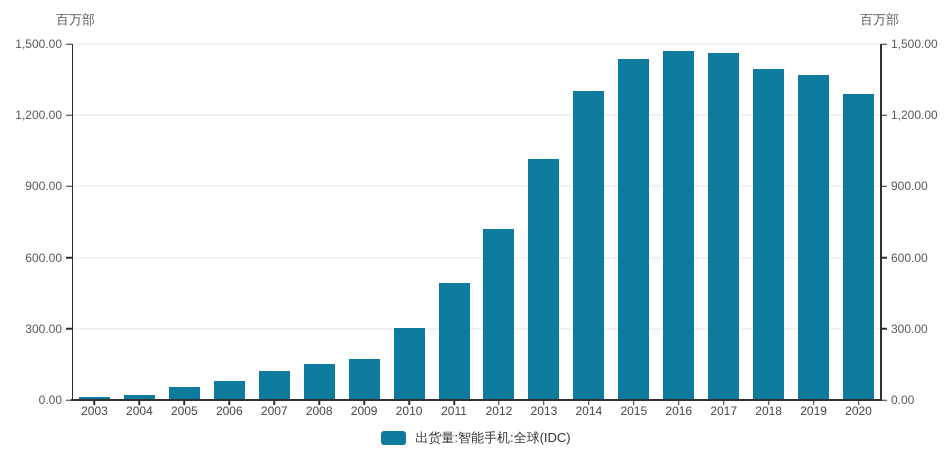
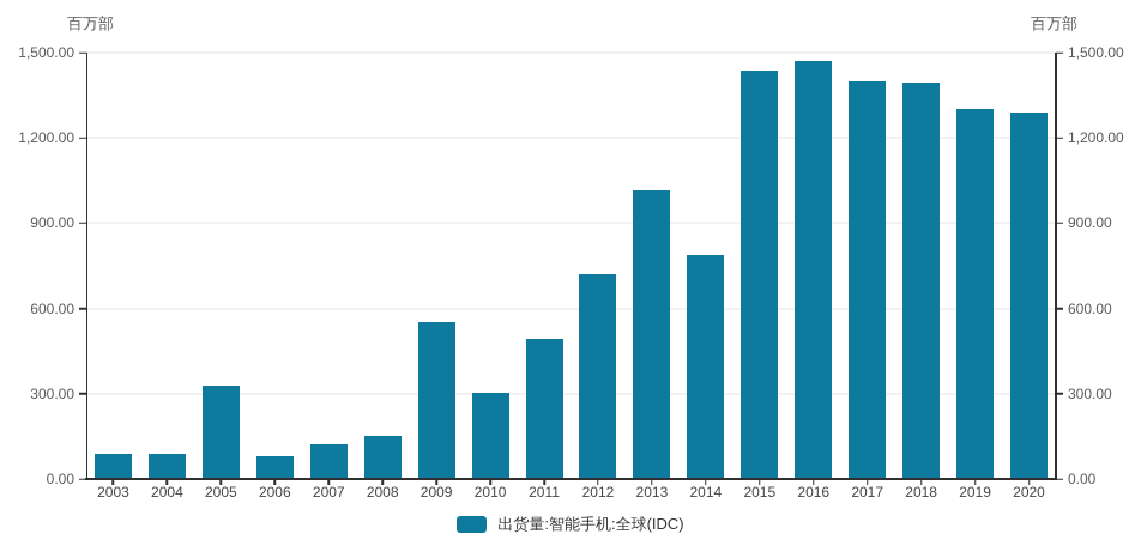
2003: 10 -> 90
2004: 20 -> 90
2005: 50 -> 330
2009: 170 -> 550
2014: 1300 -> 790
2017: 1460 -> 1400
2019: 1370 -> 1300
